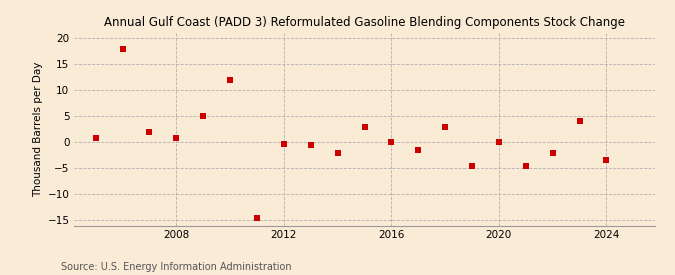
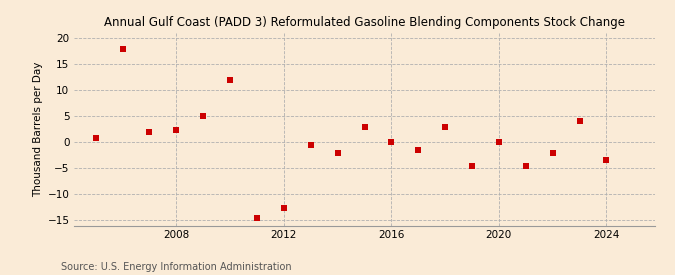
2008: 0.9 -> 2.4
2012: -0.3 -> -12.6
